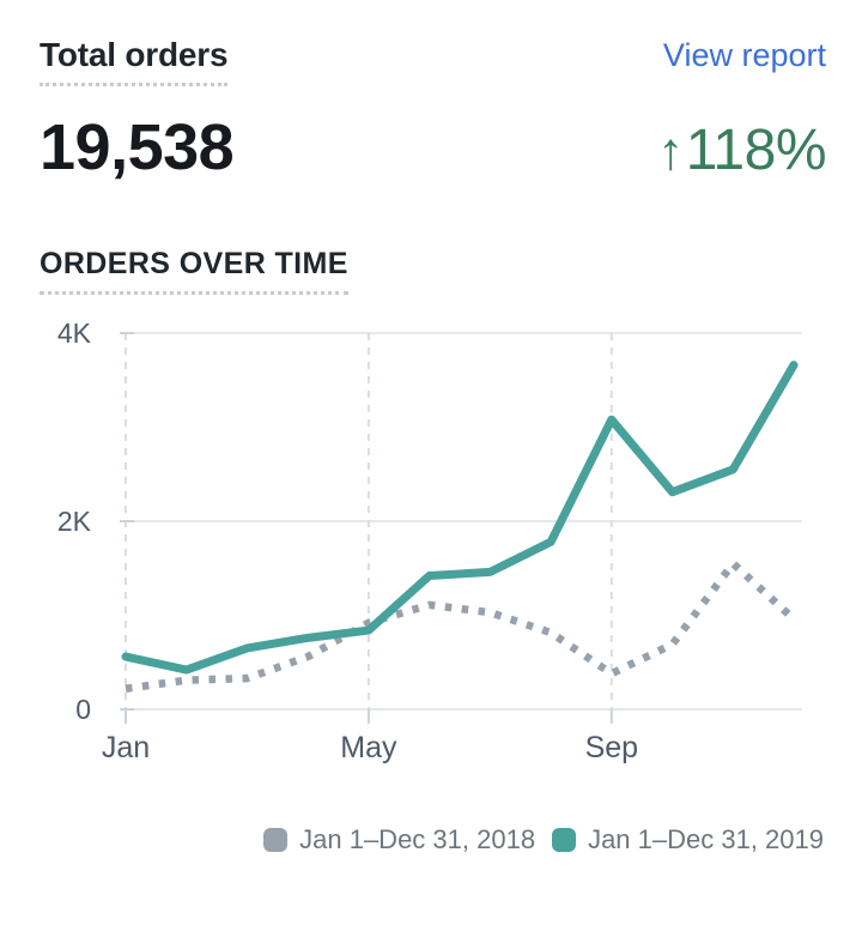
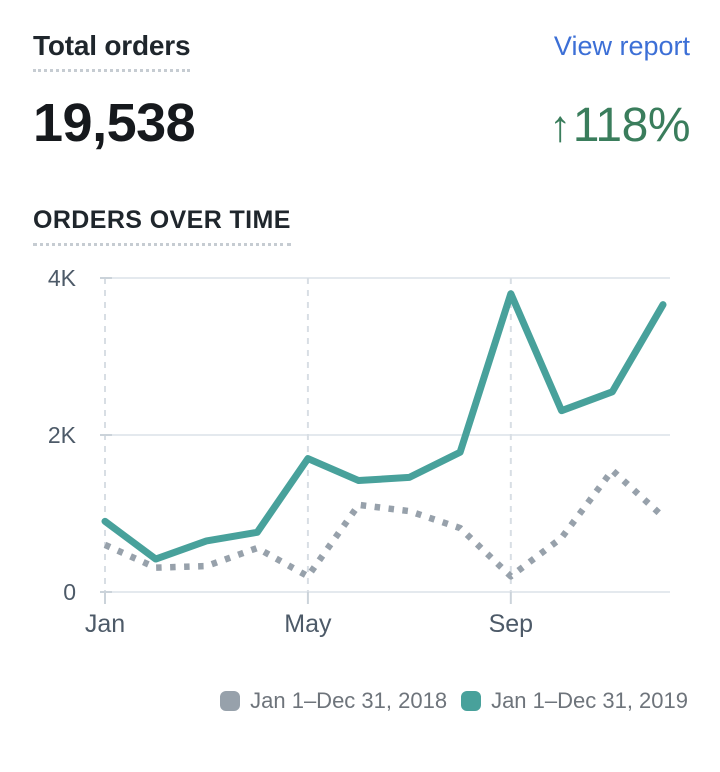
Jan 1–Dec 31, 2018/Jan: 0.2K -> 0.6K
Jan 1–Dec 31, 2019/Jan: 0.6K -> 0.9K
Jan 1–Dec 31, 2018/May: 0.9K -> 0.2K
Jan 1–Dec 31, 2019/May: 0.8K -> 1.7K
Jan 1–Dec 31, 2018/Sep: 0.4K -> 0.2K
Jan 1–Dec 31, 2019/Sep: 3.1K -> 3.8K
